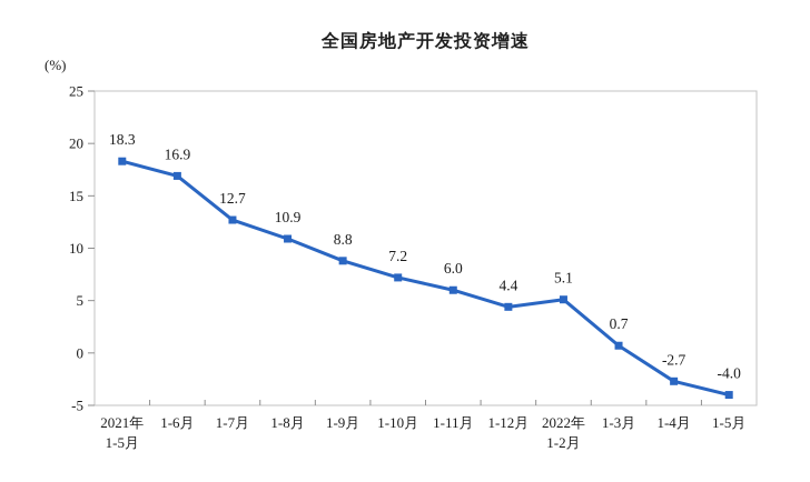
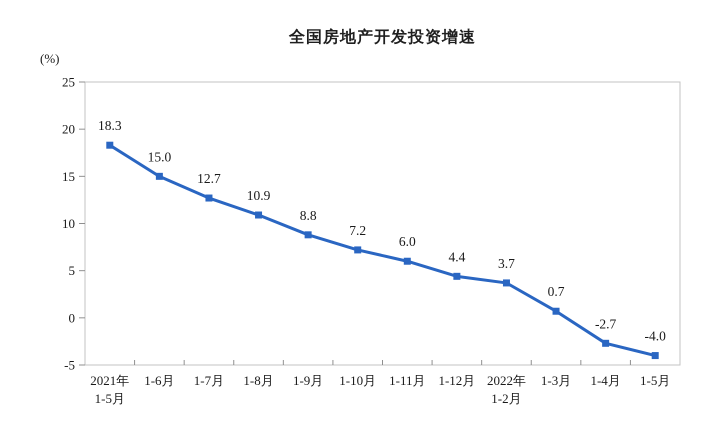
1-6月: 16.9 -> 15.0
2022年 1-2月: 5.1 -> 3.7
